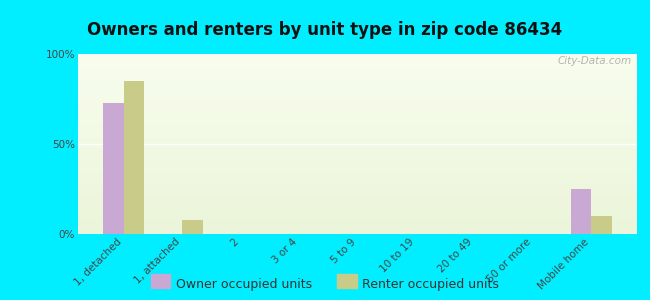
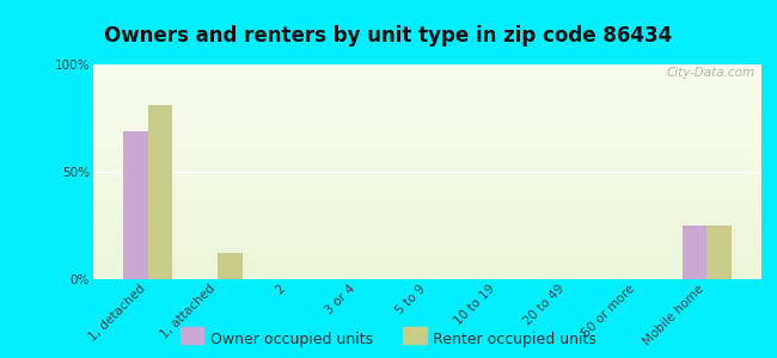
Owner occupied units/1, detached: 73% -> 69%
Renter occupied units/1, detached: 85% -> 81%
Renter occupied units/1, attached: 8% -> 12%
Renter occupied units/Mobile home: 10% -> 25%
